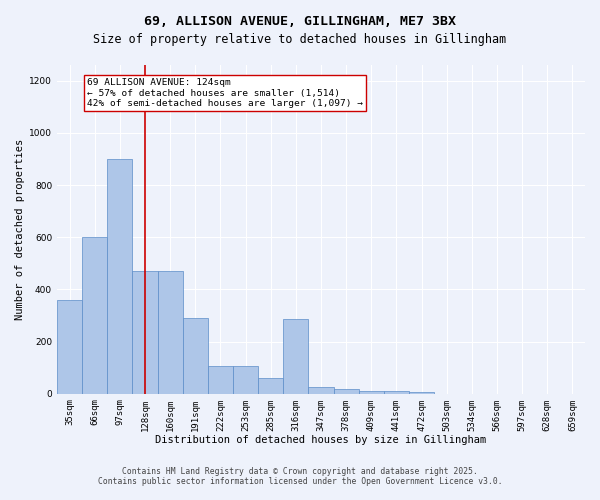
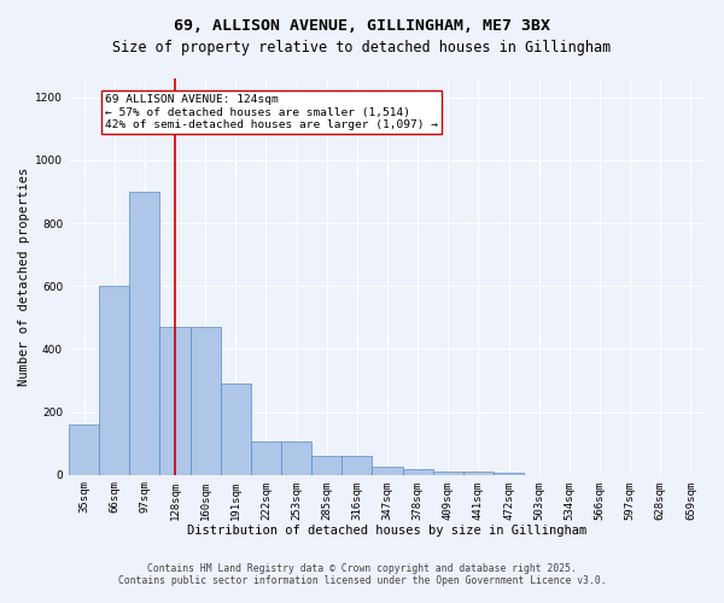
35sqm: 360 -> 160
316sqm: 285 -> 62
